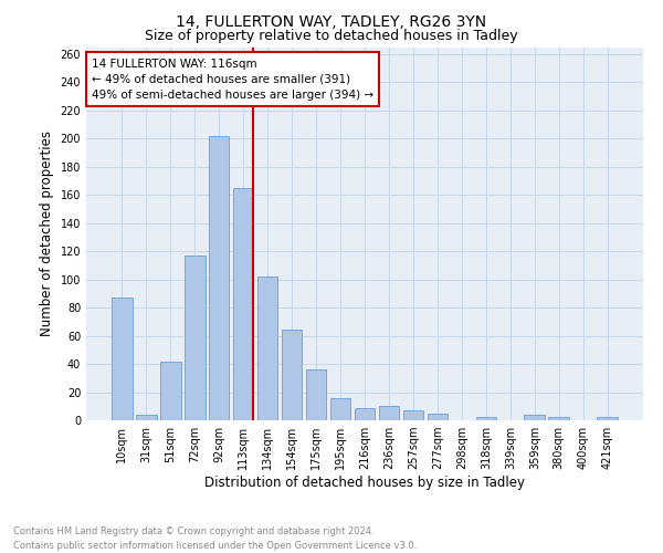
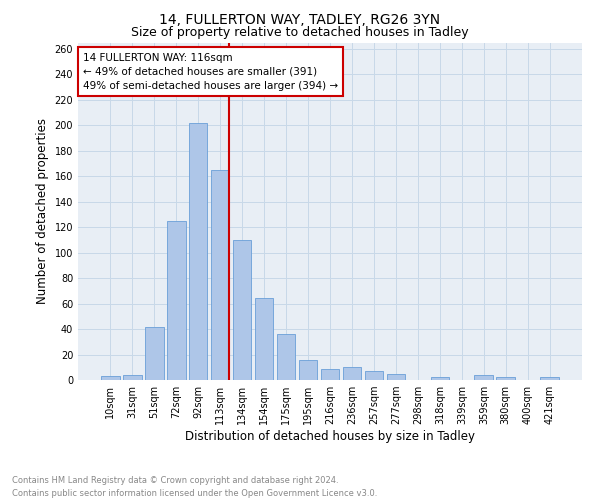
10sqm: 87 -> 3
72sqm: 117 -> 125
134sqm: 102 -> 110
